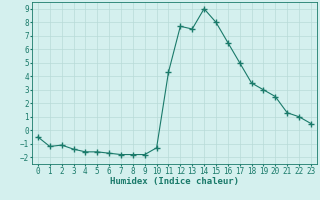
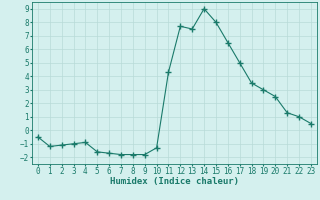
3: -1.4 -> -1.0
4: -1.6 -> -0.9
